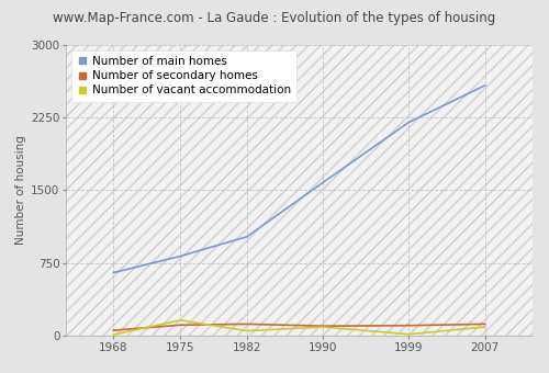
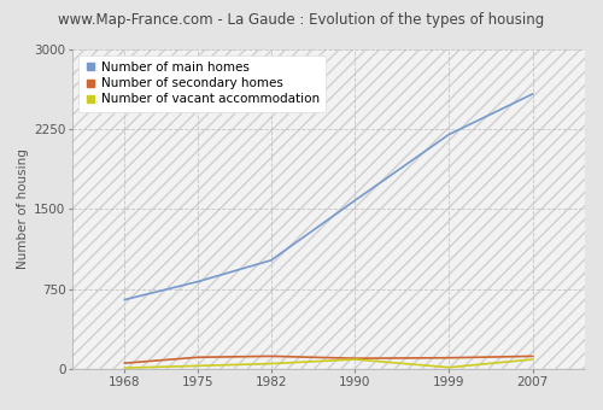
Number of vacant accommodation/1975: 160 -> 30
